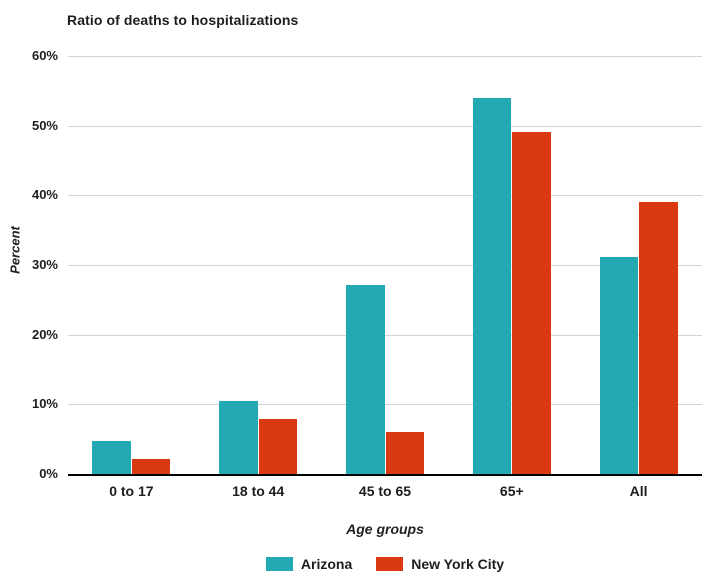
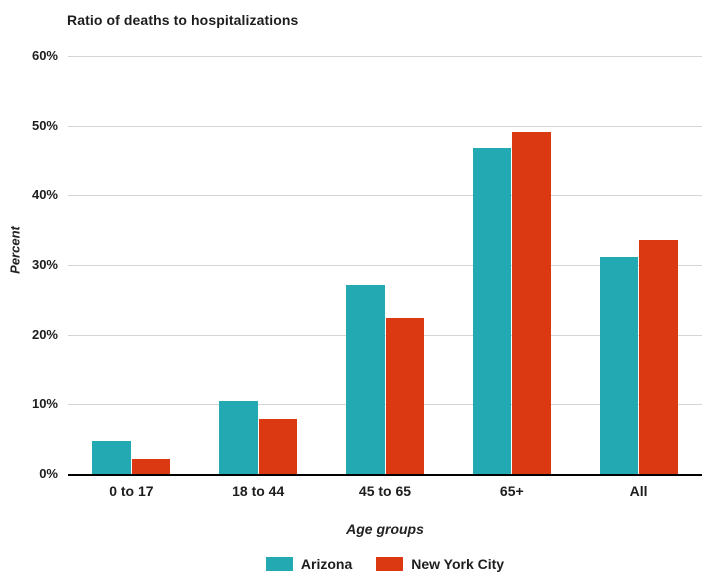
New York City/45 to 65: 6% -> 22%
Arizona/65+: 54% -> 47%
New York City/All: 39% -> 34%
